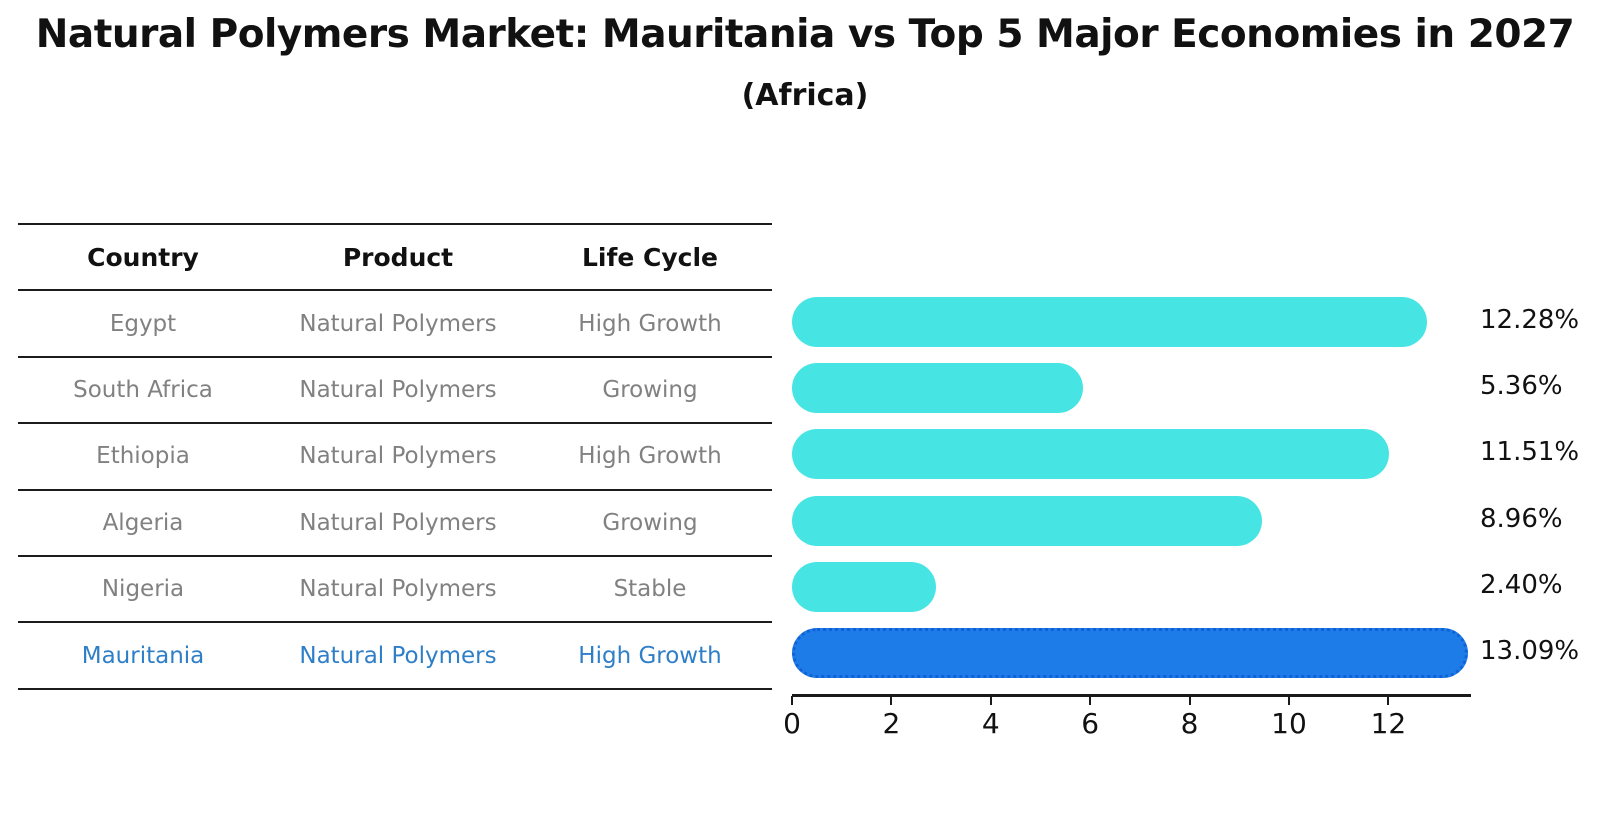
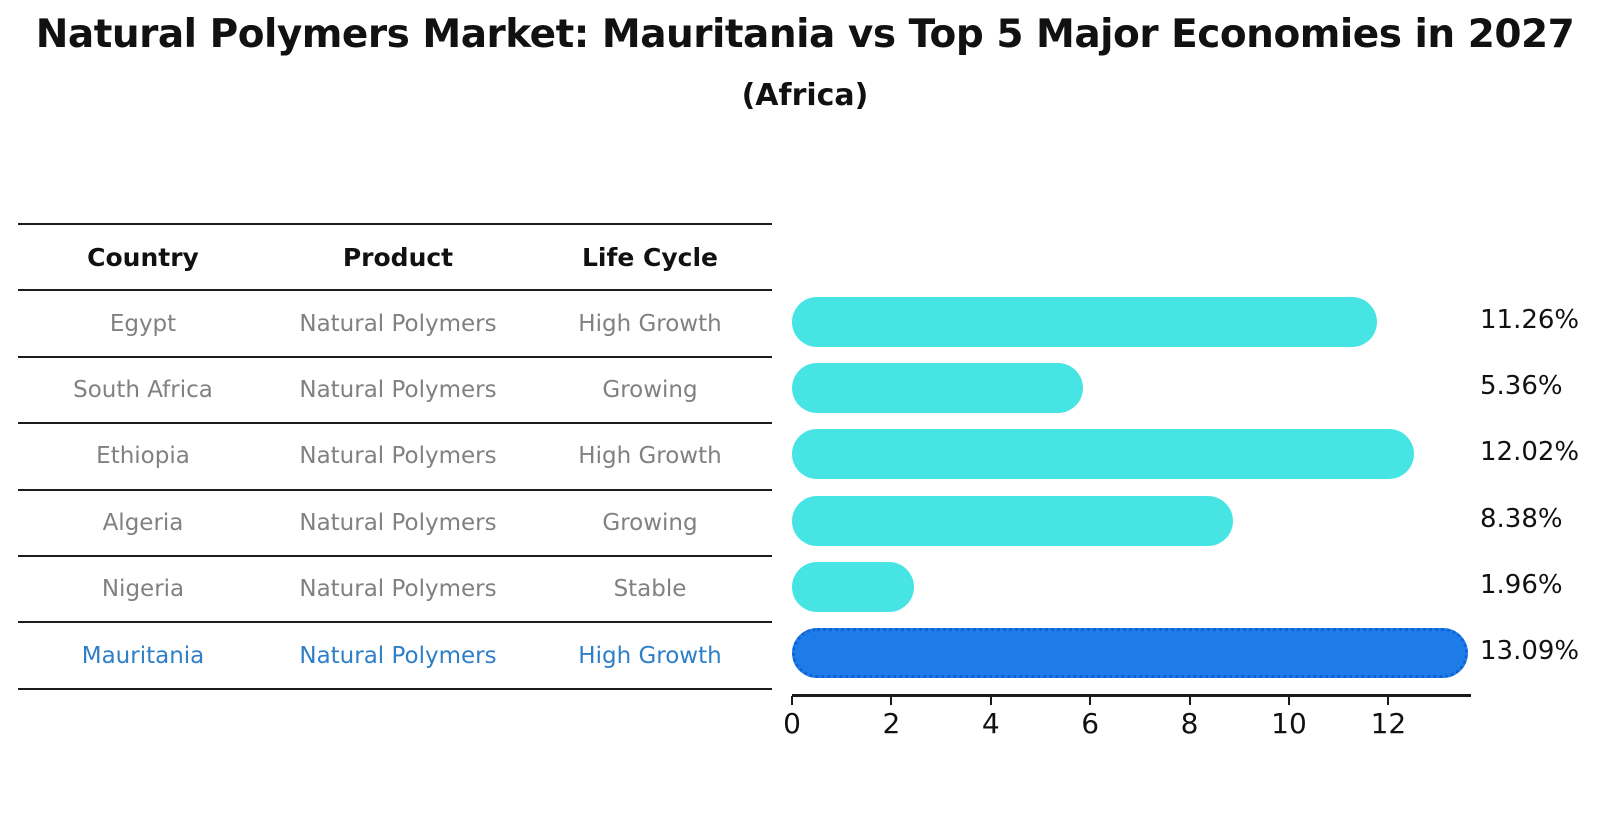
Egypt: 12.28% -> 11.26%
Ethiopia: 11.51% -> 12.02%
Algeria: 8.96% -> 8.38%
Nigeria: 2.40% -> 1.96%
